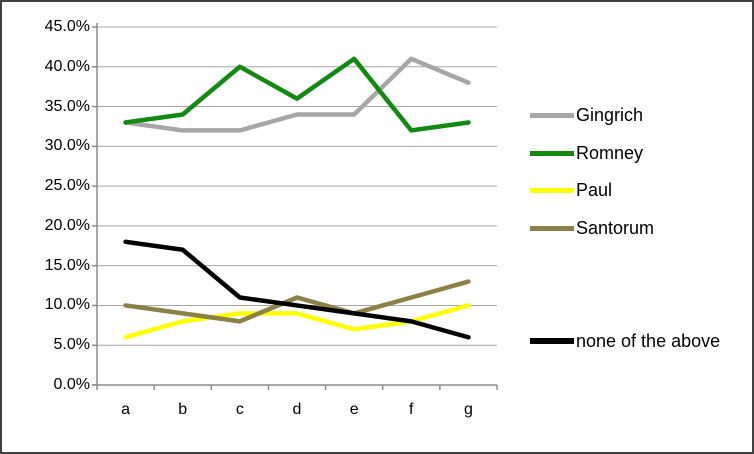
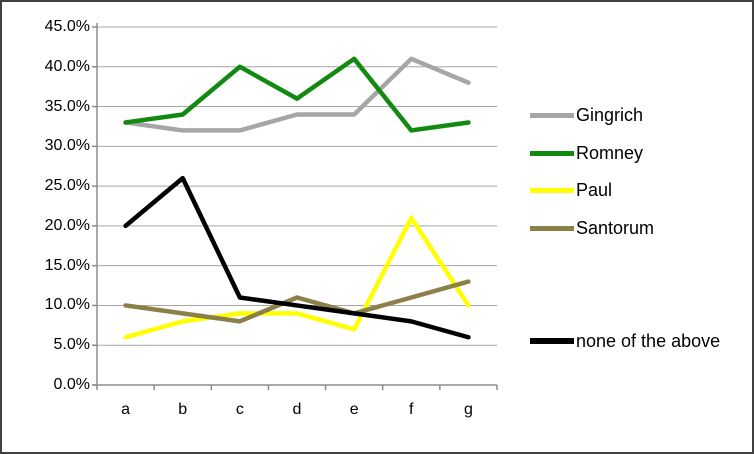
none of the above/a: 18% -> 20%
none of the above/b: 17% -> 26%
Paul/f: 8% -> 21%
